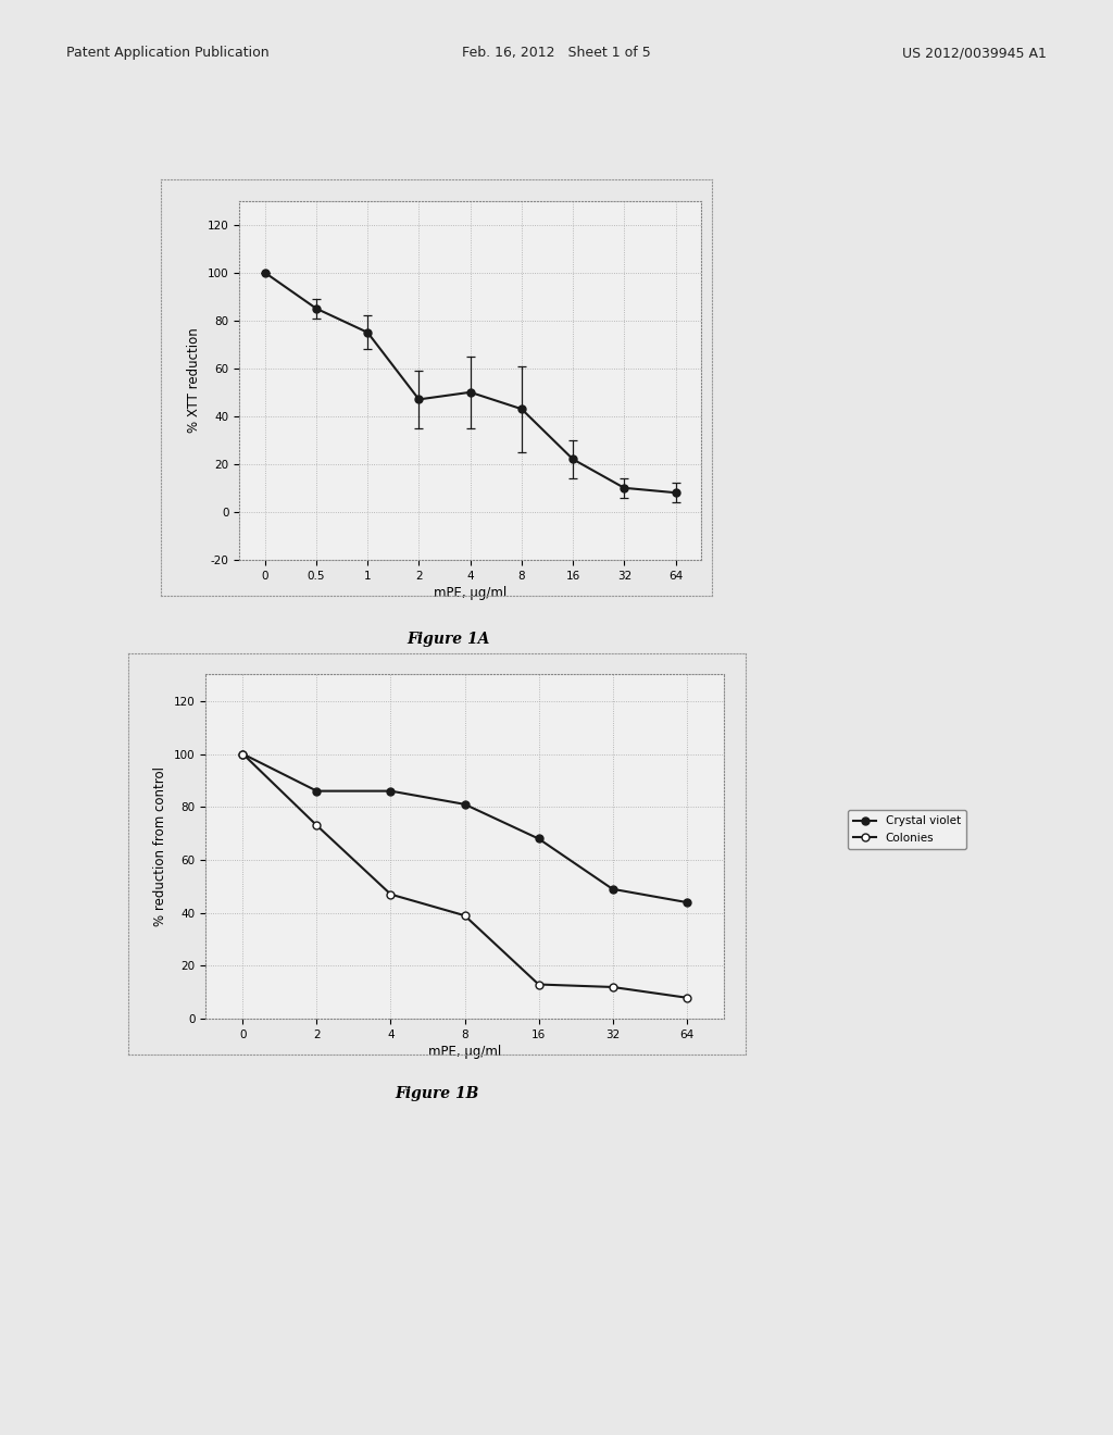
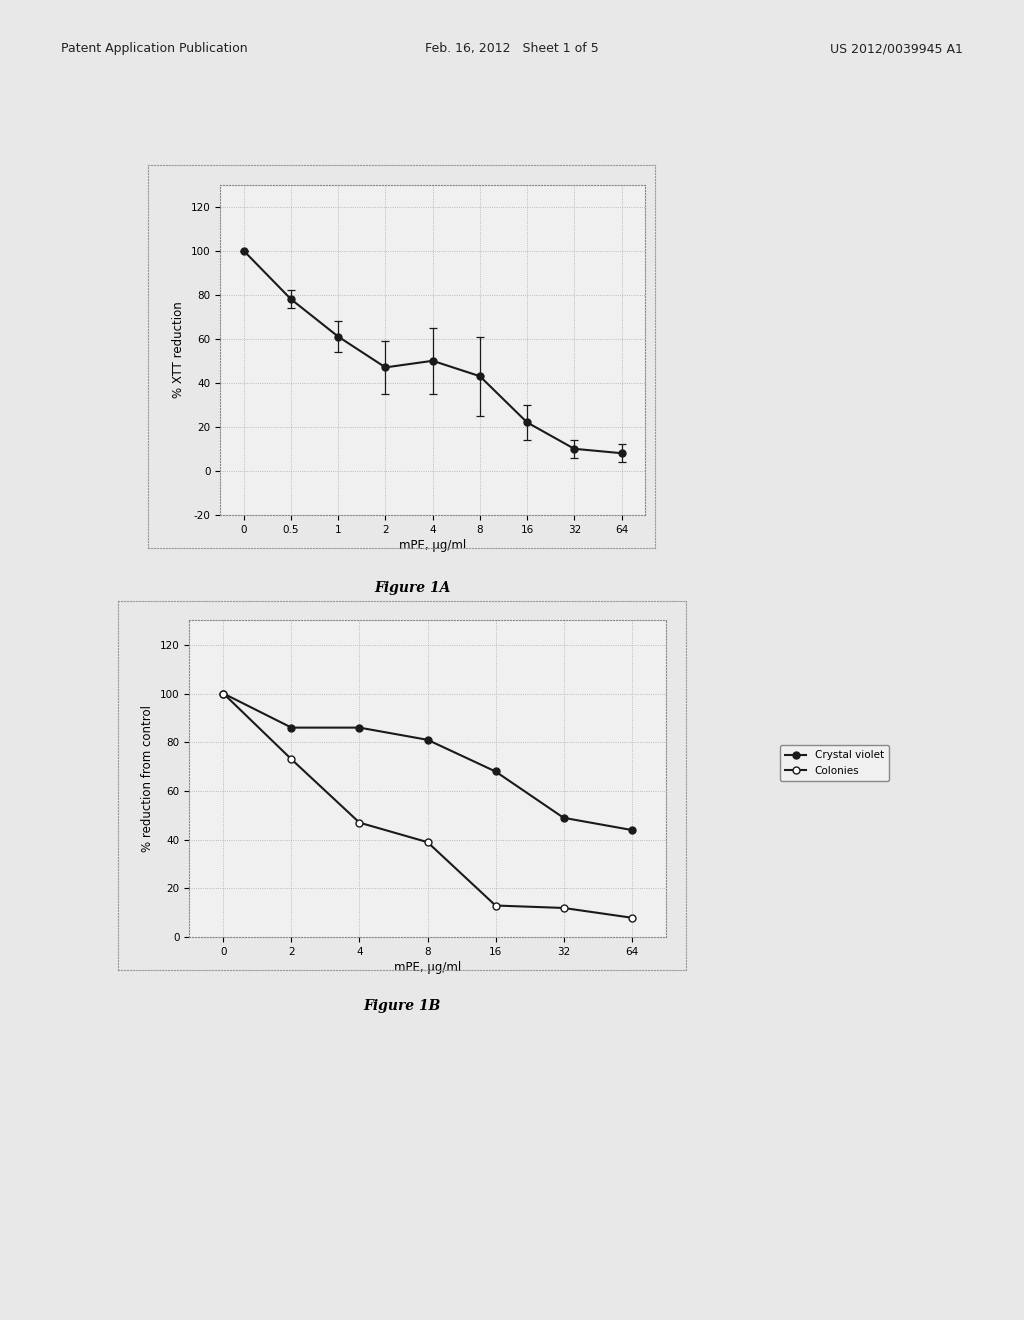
0.5: 85 -> 78
1: 75 -> 61
